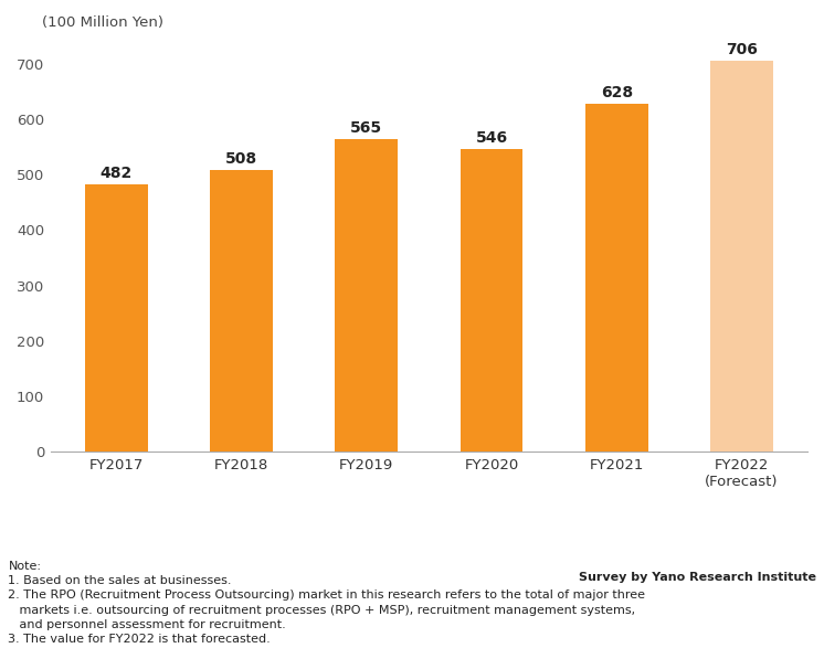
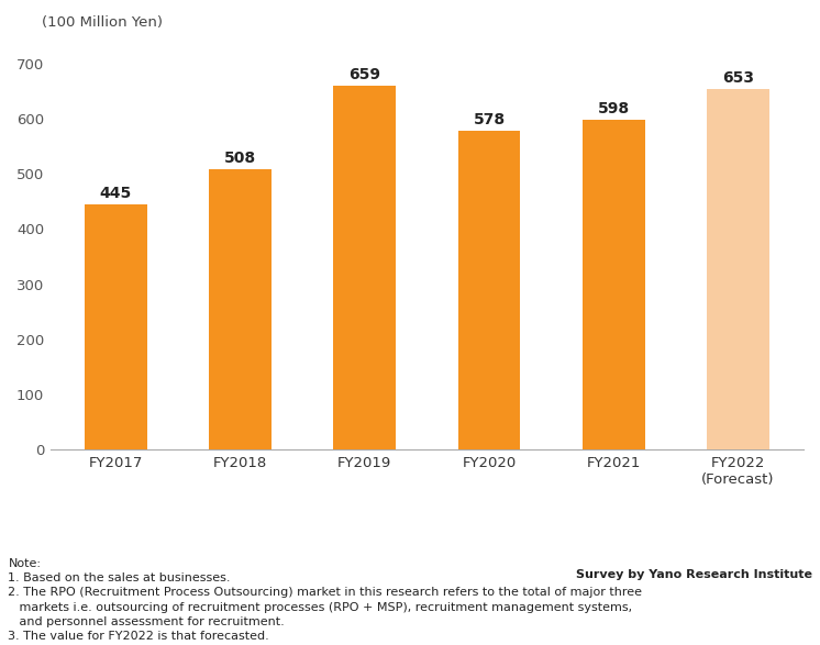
FY2017: 482 -> 445
FY2019: 565 -> 659
FY2020: 546 -> 578
FY2021: 628 -> 598
FY2022 (Forecast): 706 -> 653
